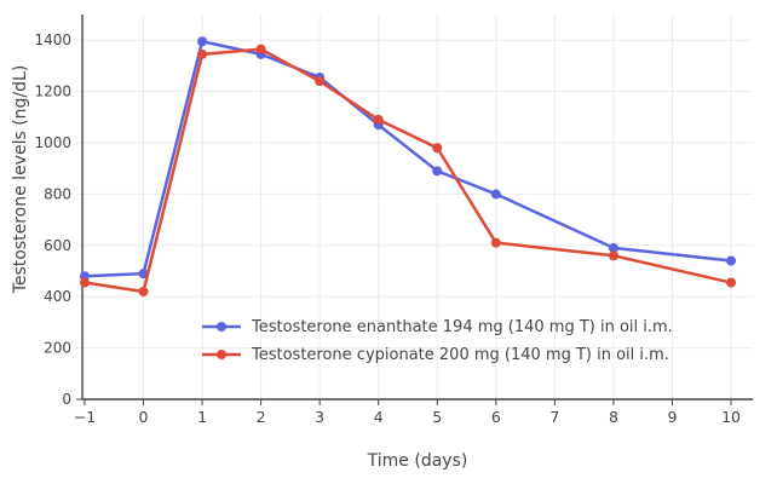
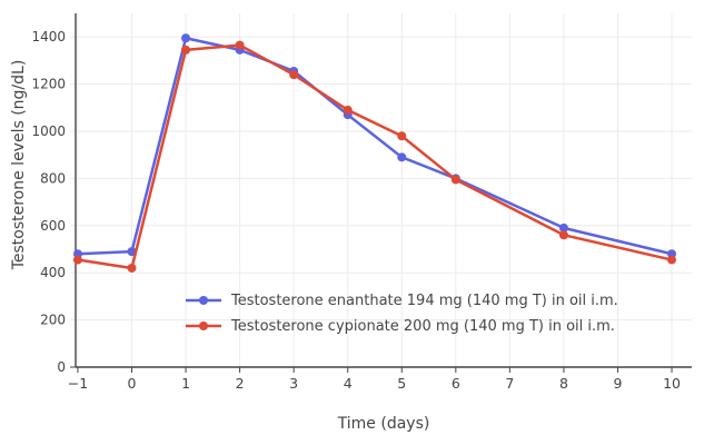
Testosterone cypionate 200 mg (140 mg T) in oil i.m./6: 610 -> 800
Testosterone enanthate 194 mg (140 mg T) in oil i.m./10: 540 -> 480
